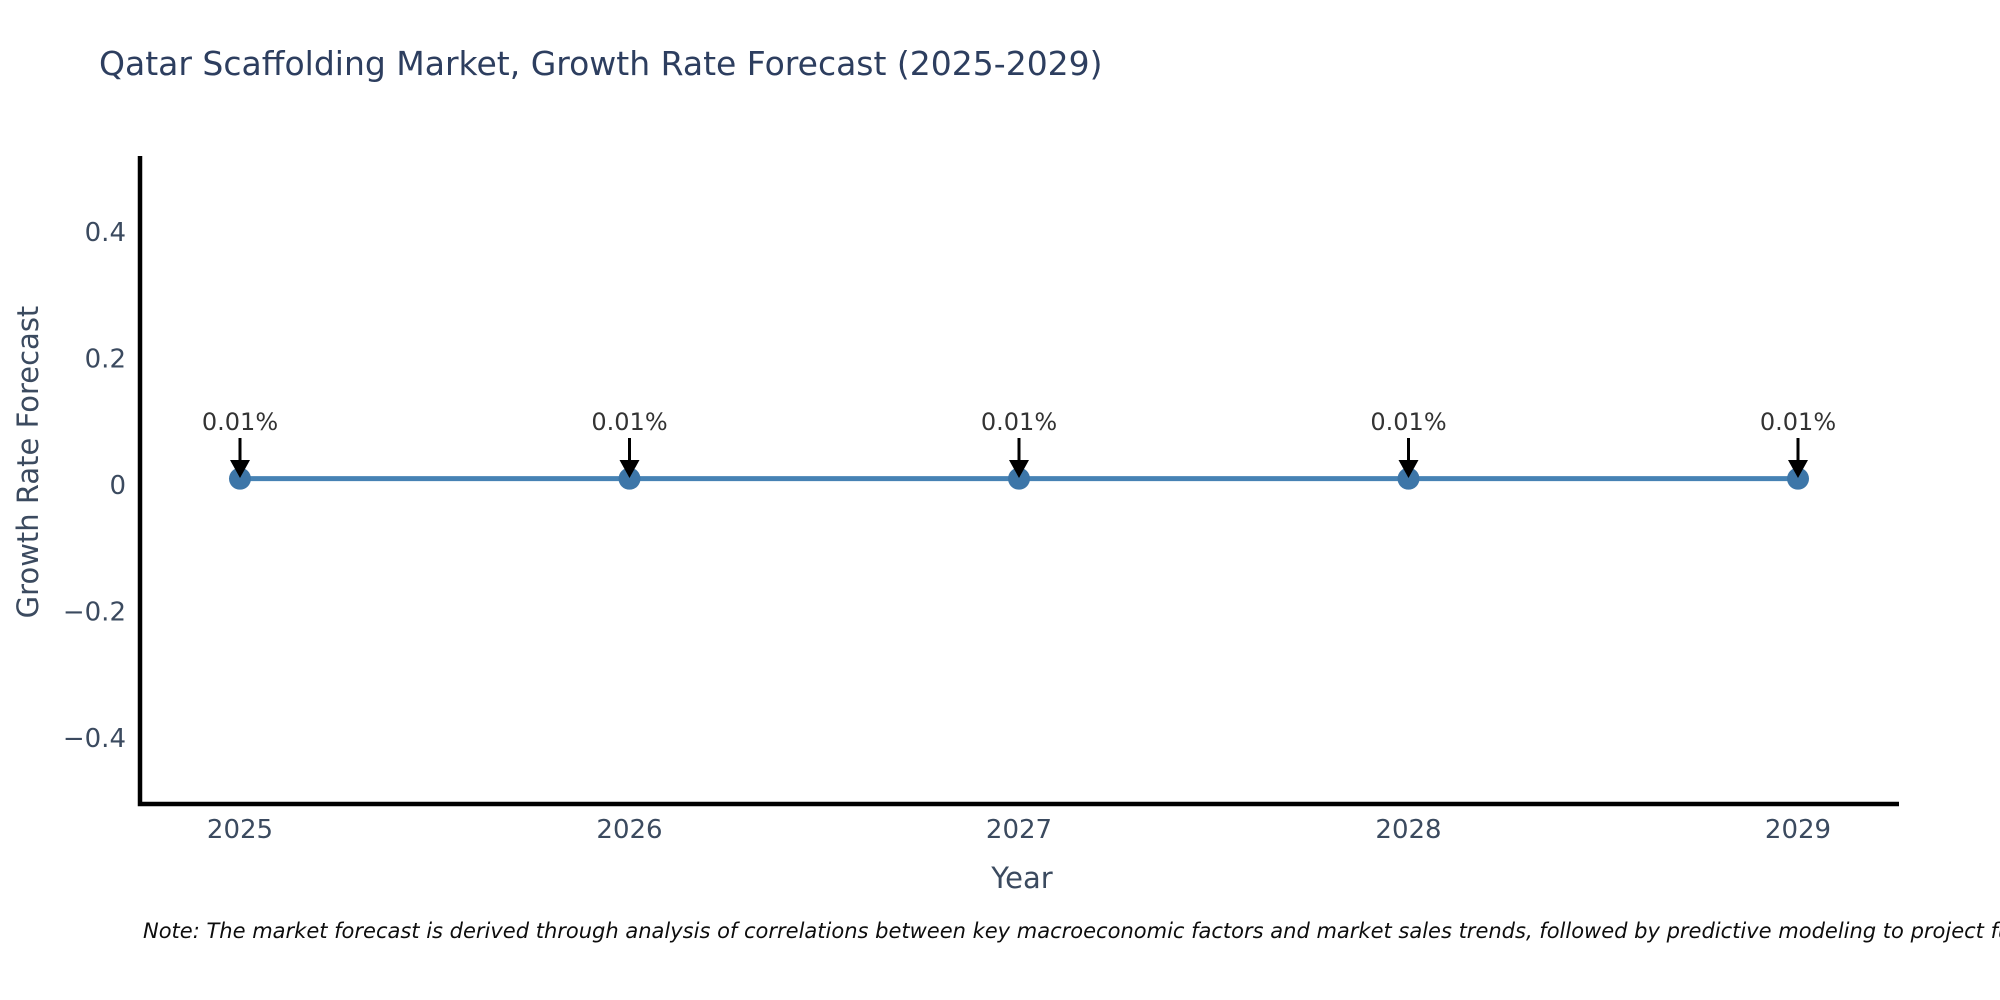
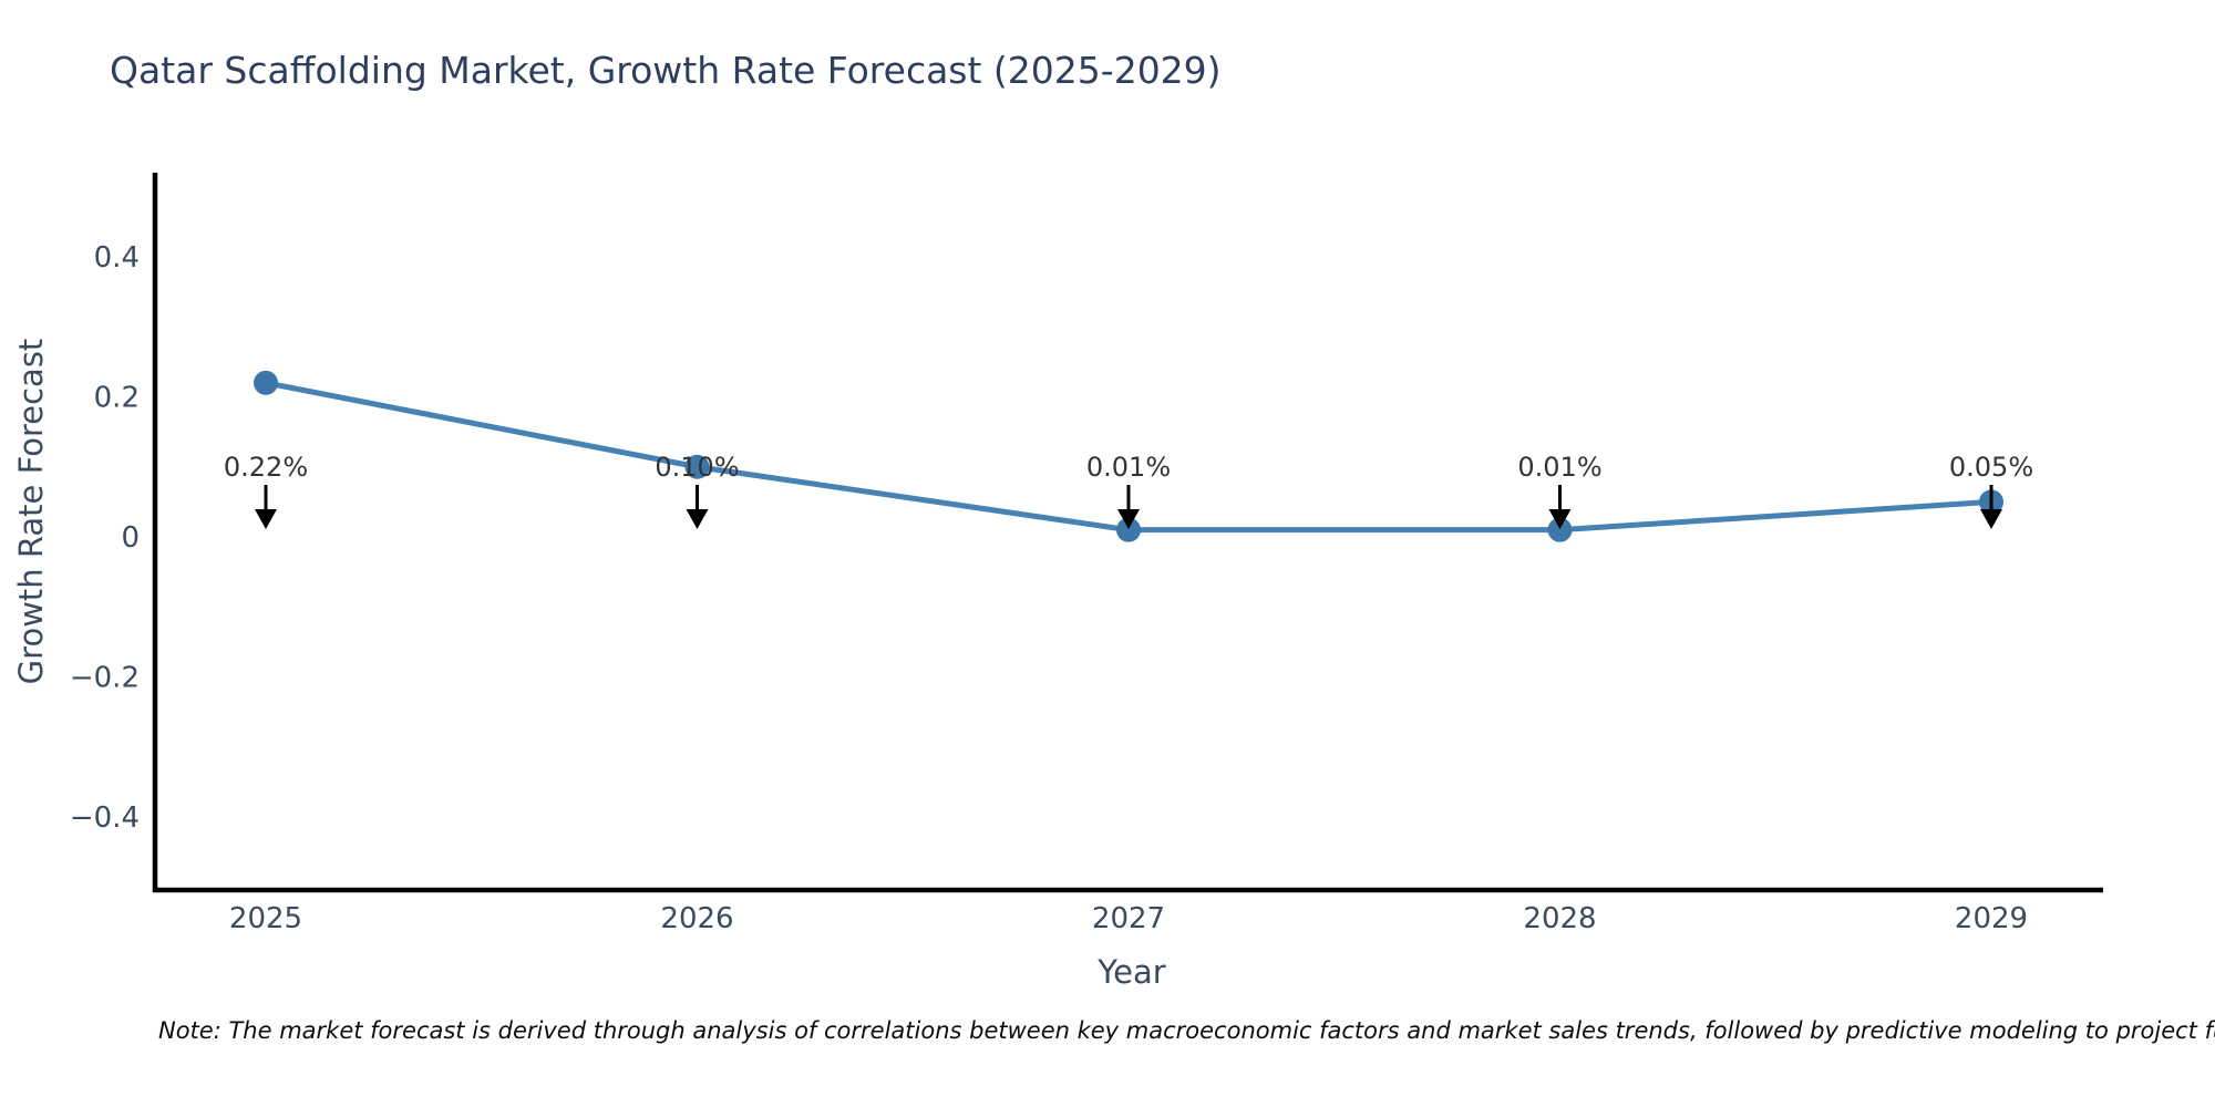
2025: 0.01% -> 0.22%
2026: 0.01% -> 0.10%
2029: 0.01% -> 0.05%
